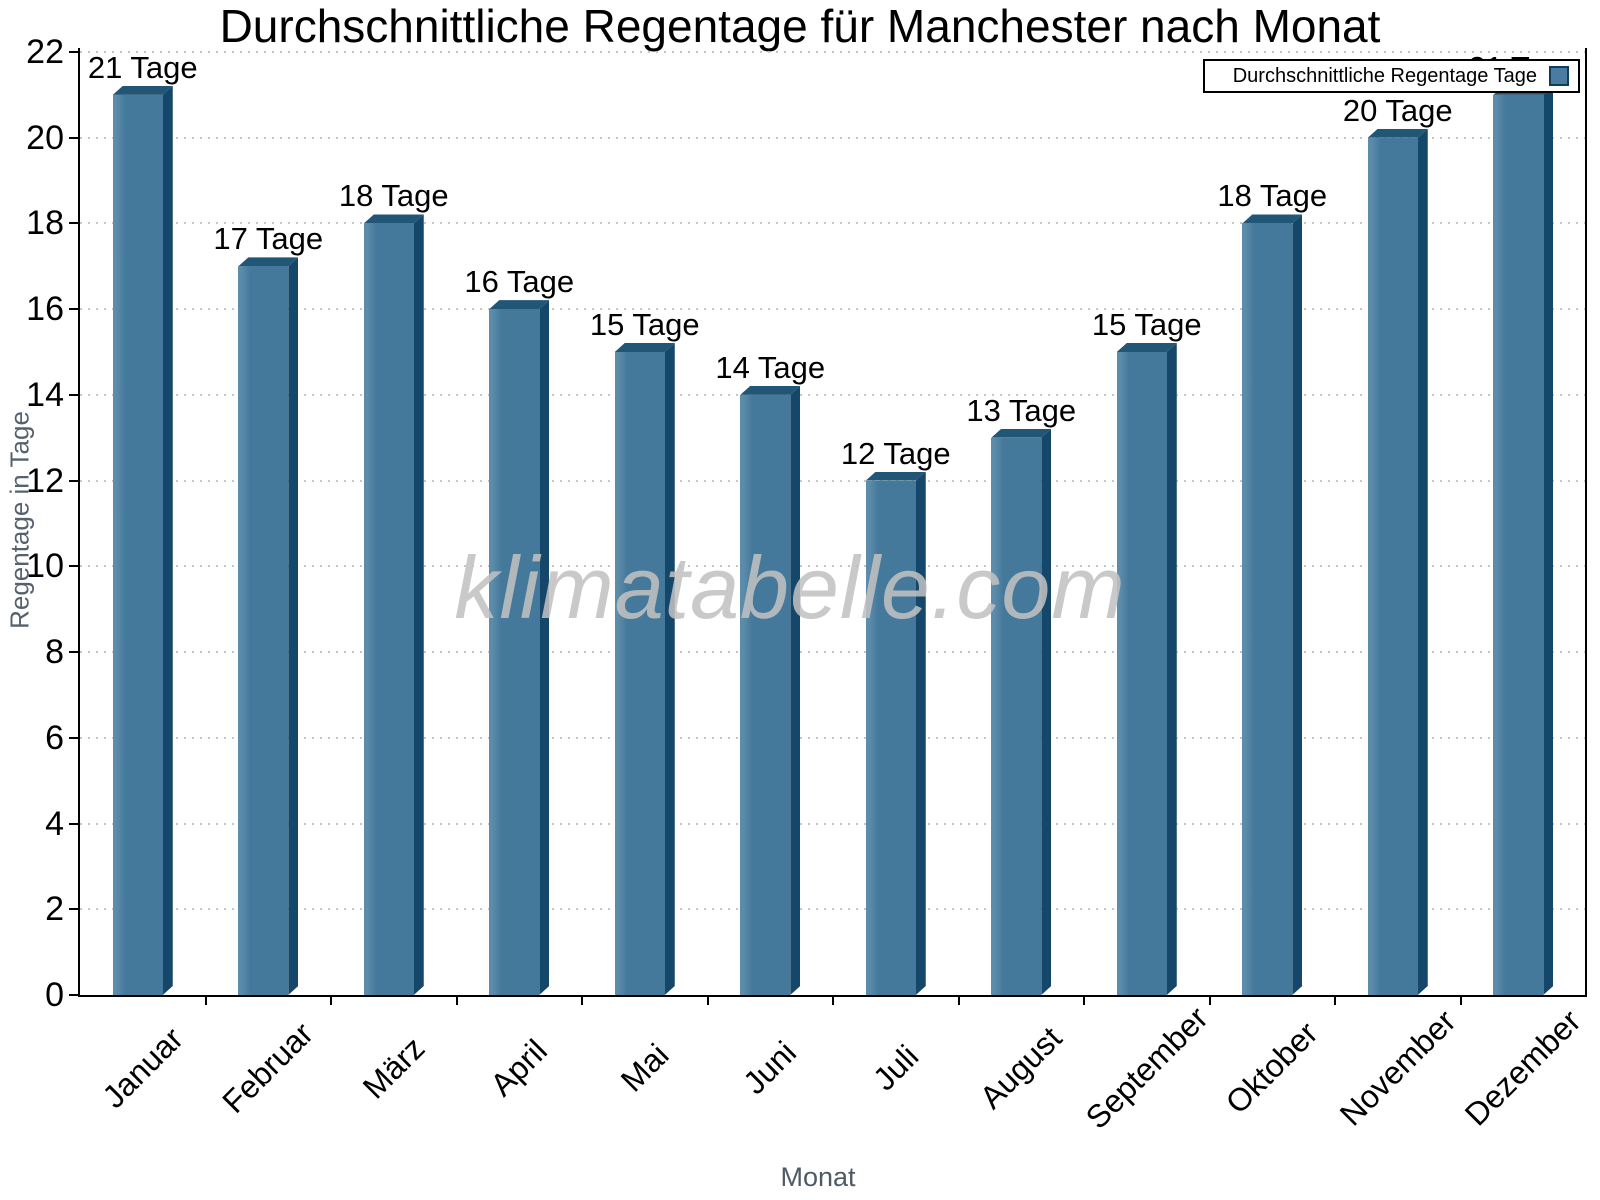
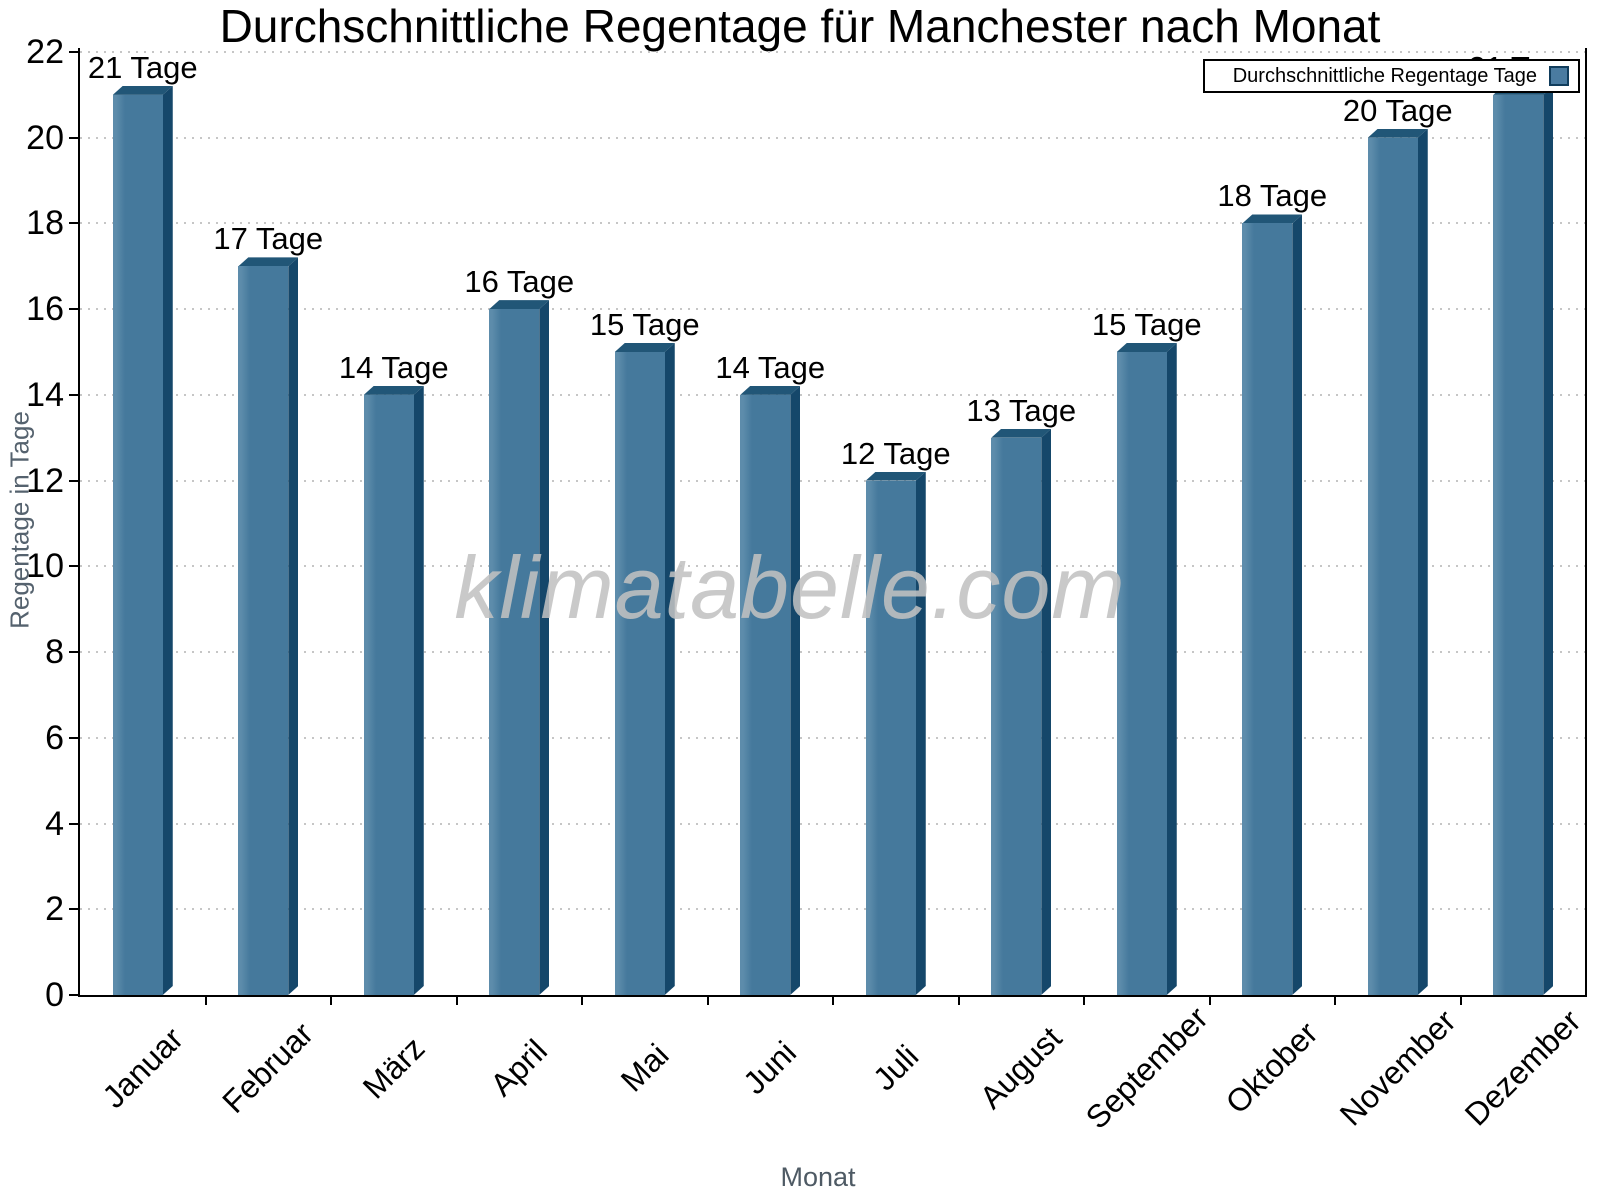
März: 18 -> 14
